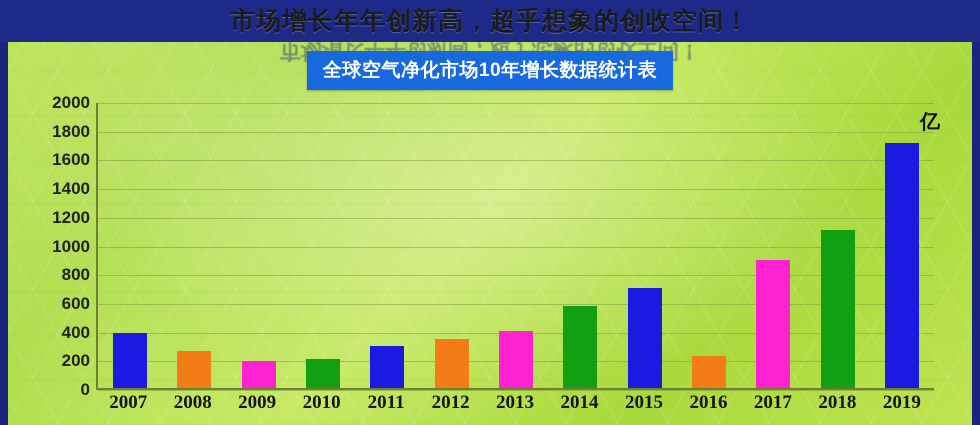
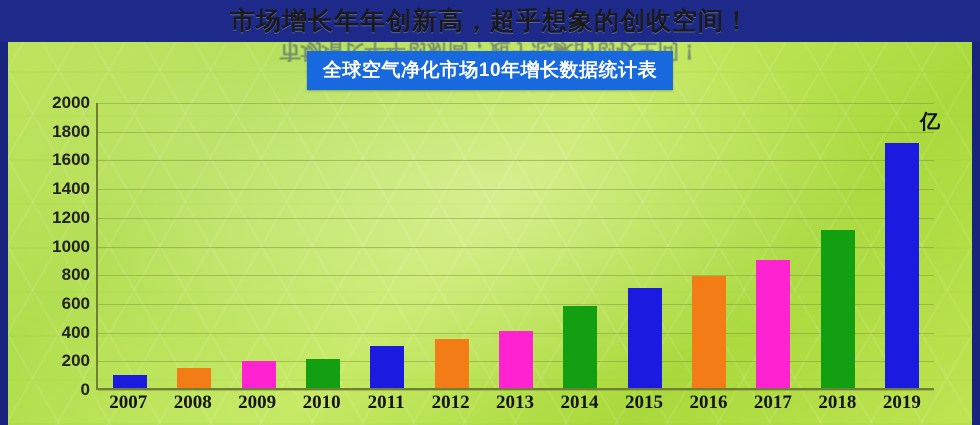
2007: 380 -> 90
2008: 260 -> 140
2016: 220 -> 780
